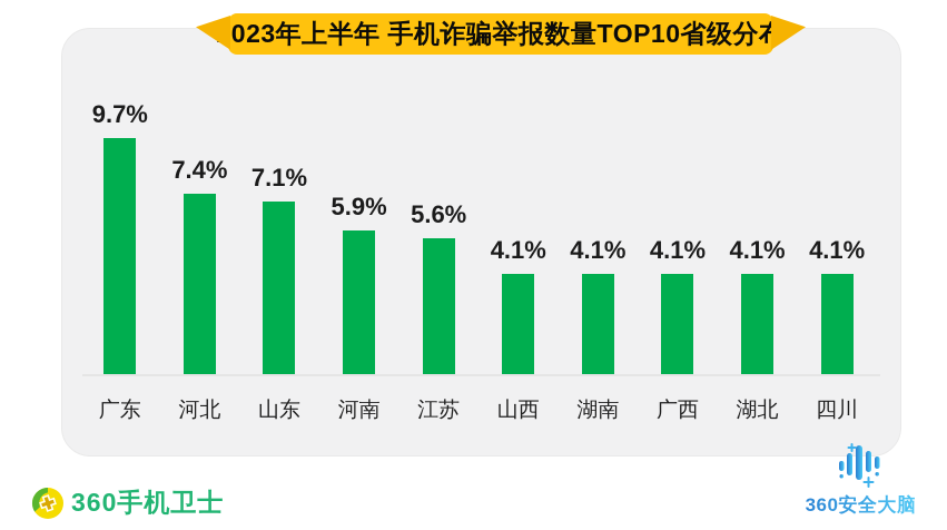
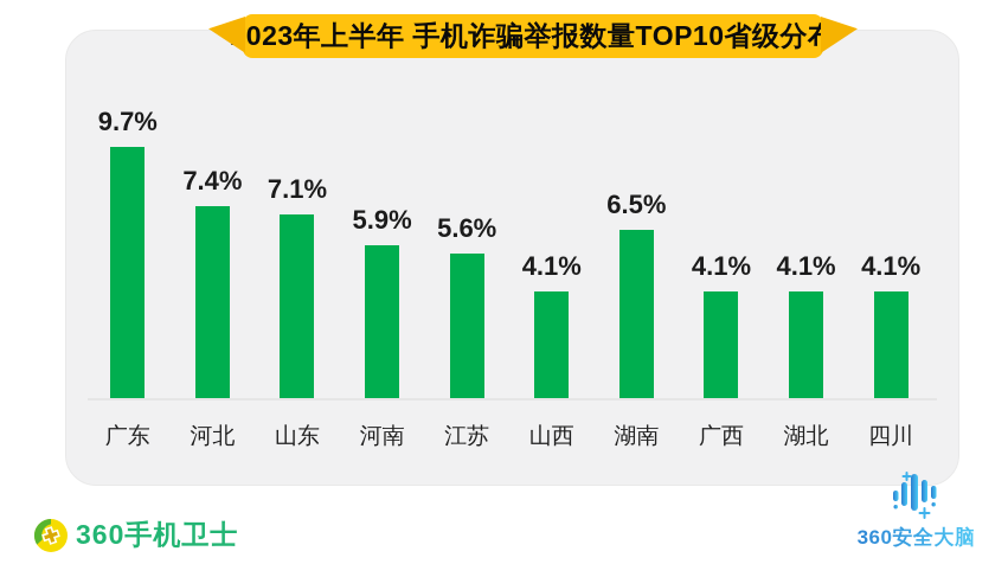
湖南: 4.1% -> 6.5%
